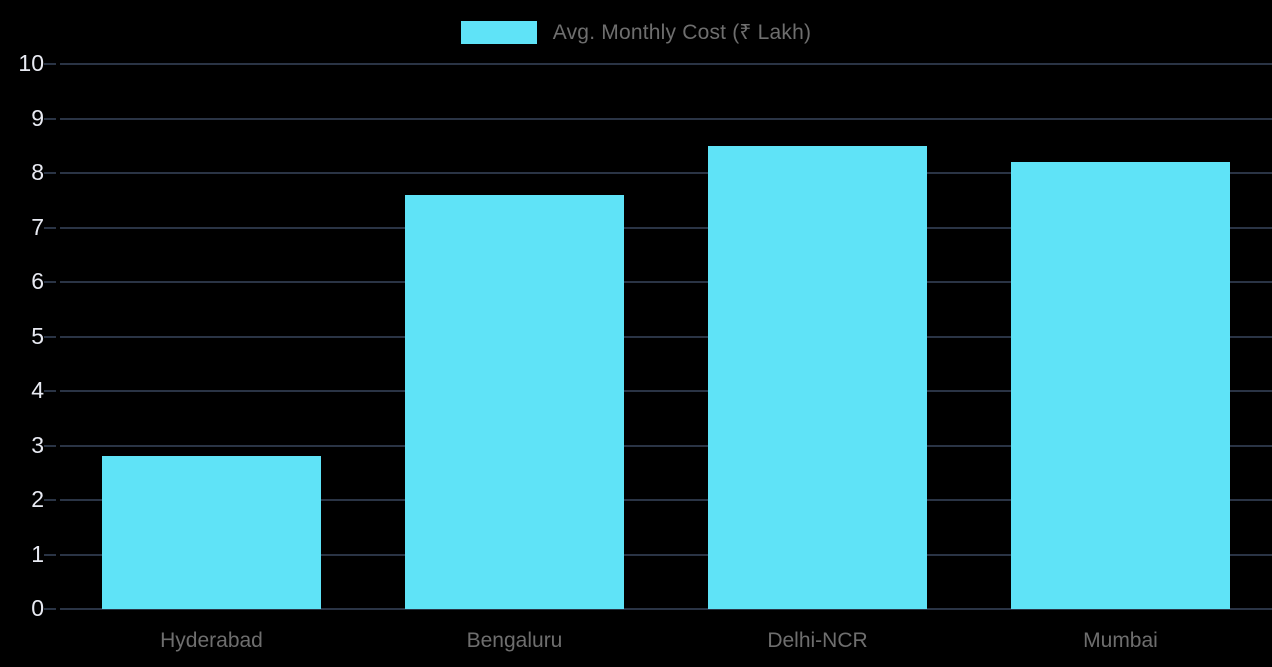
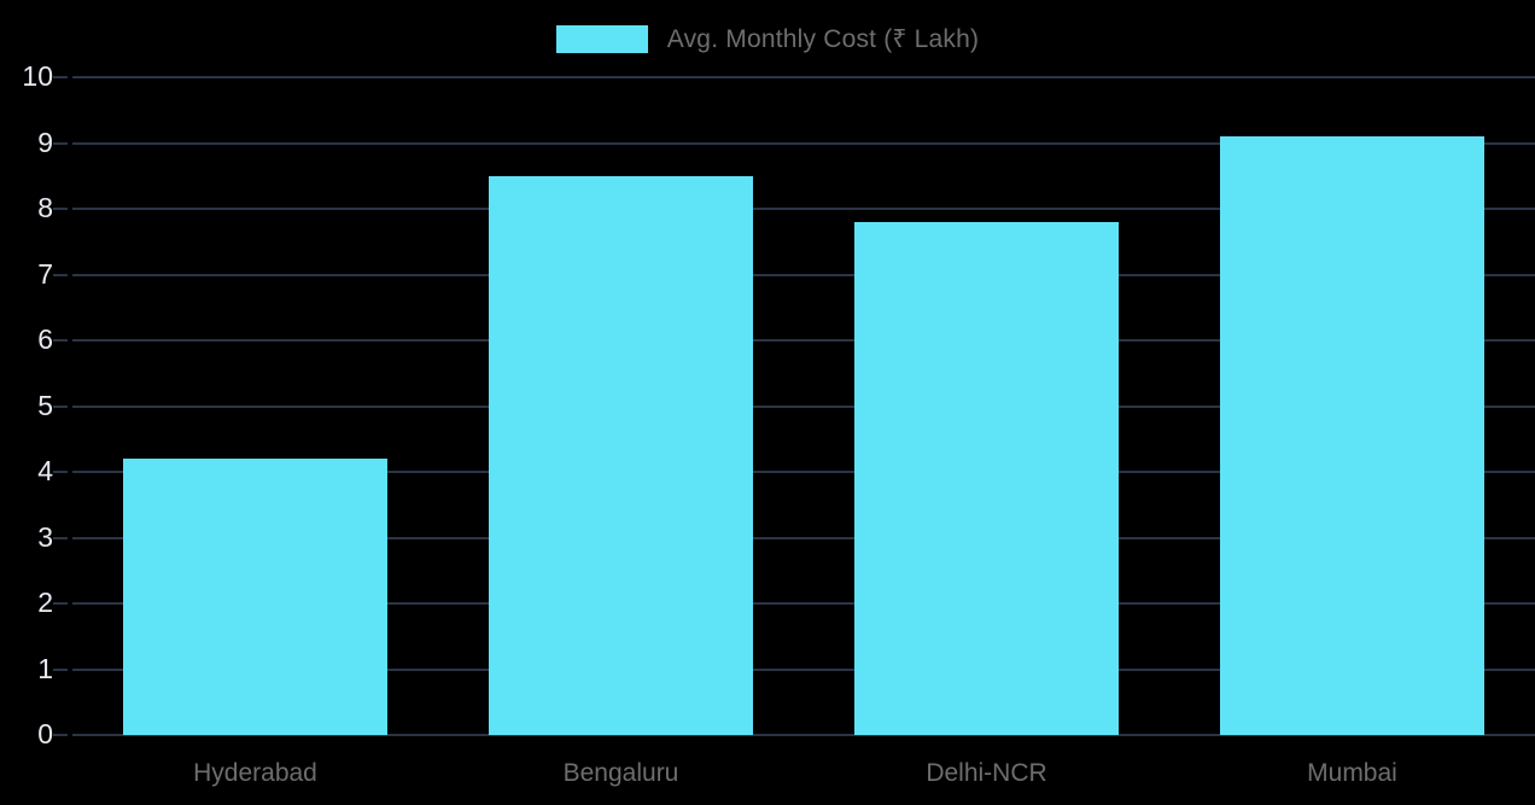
Hyderabad: 2.8 -> 4.2
Bengaluru: 7.6 -> 8.5
Delhi-NCR: 8.5 -> 7.8
Mumbai: 8.2 -> 9.1
